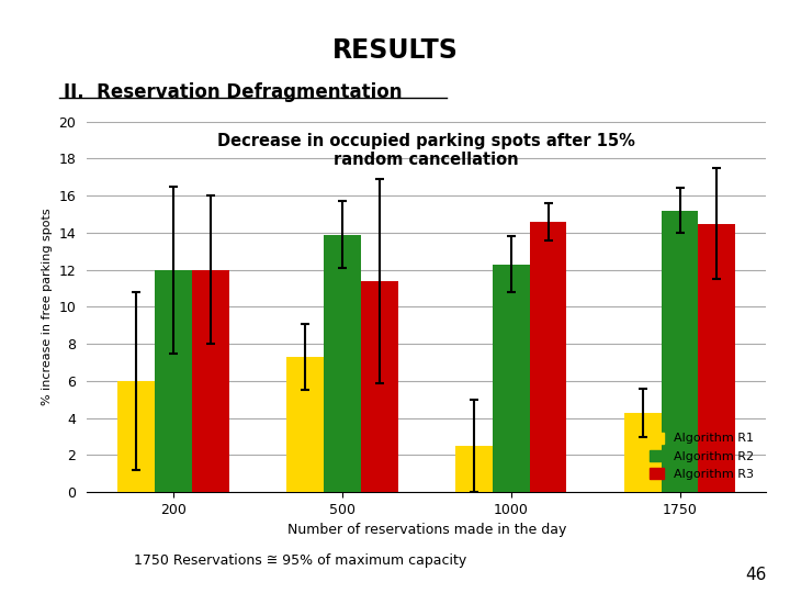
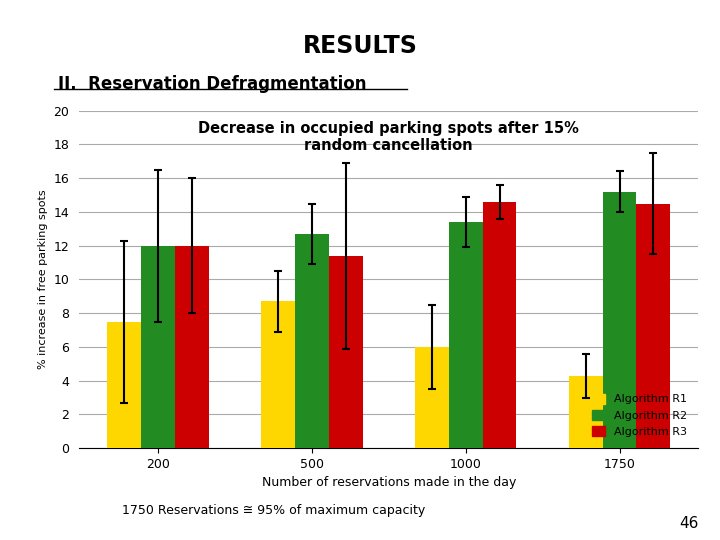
Algorithm R1/200: 6.0 -> 7.5
Algorithm R1/500: 7.3 -> 8.7
Algorithm R2/500: 13.9 -> 12.7
Algorithm R1/1000: 2.5 -> 6.0
Algorithm R2/1000: 12.3 -> 13.4
